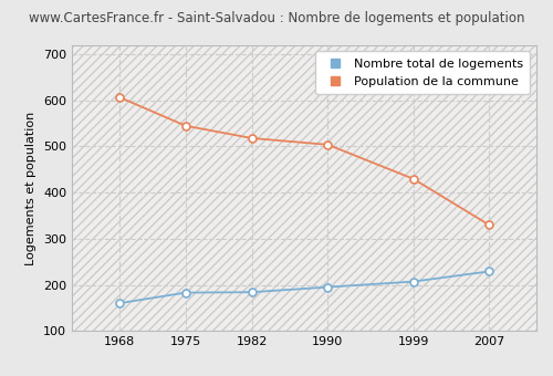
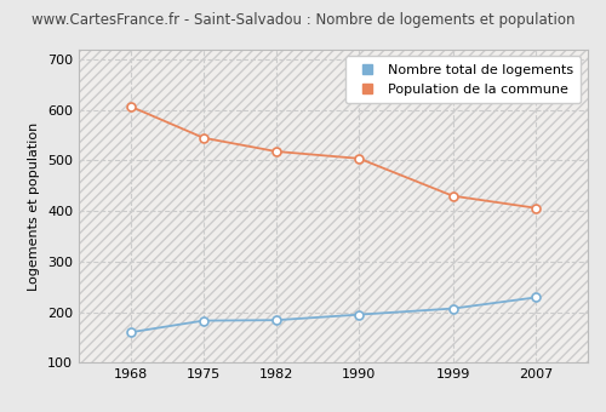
Population de la commune/2007: 330 -> 406
